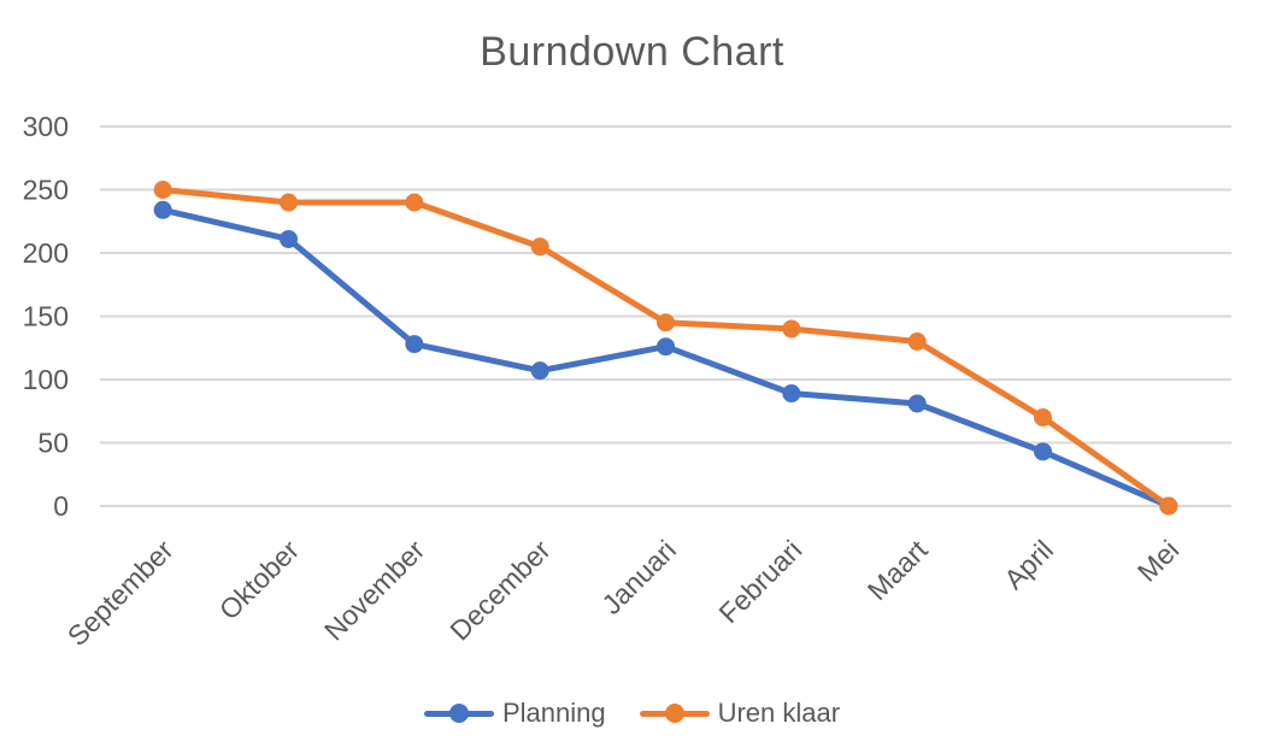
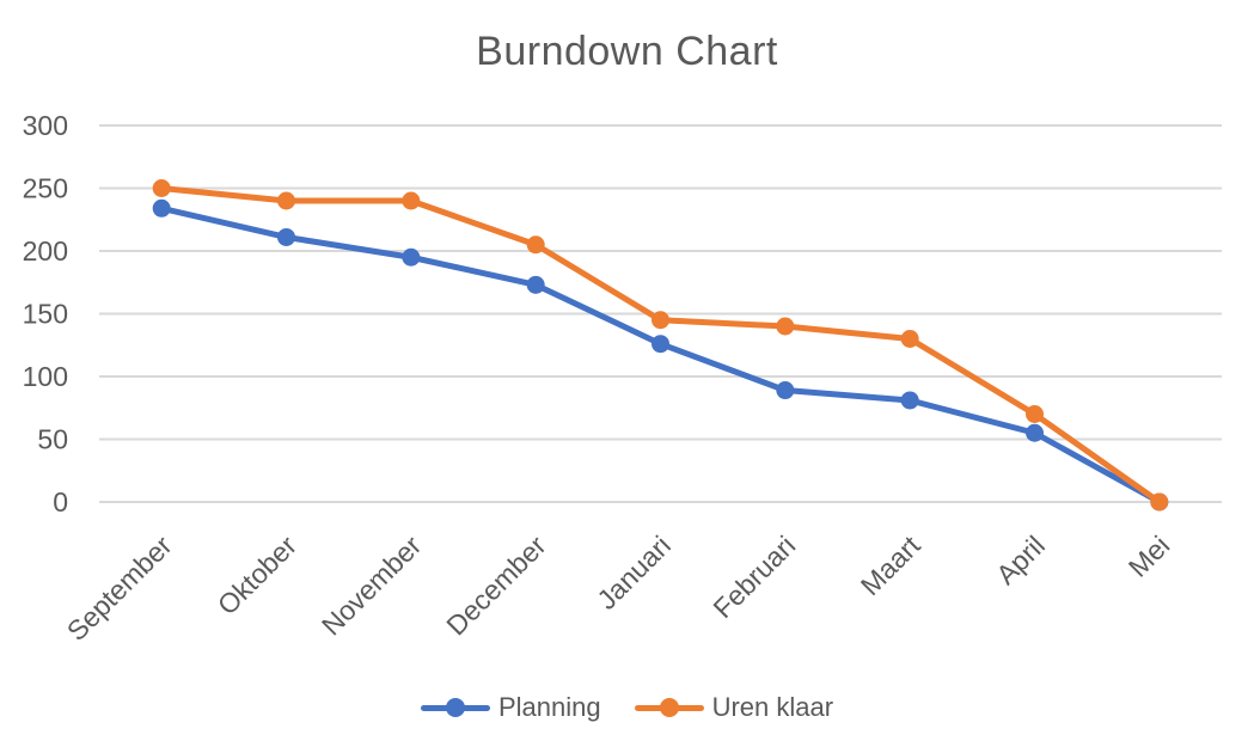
Planning/November: 128 -> 195
Planning/December: 107 -> 173
Planning/April: 43 -> 55
